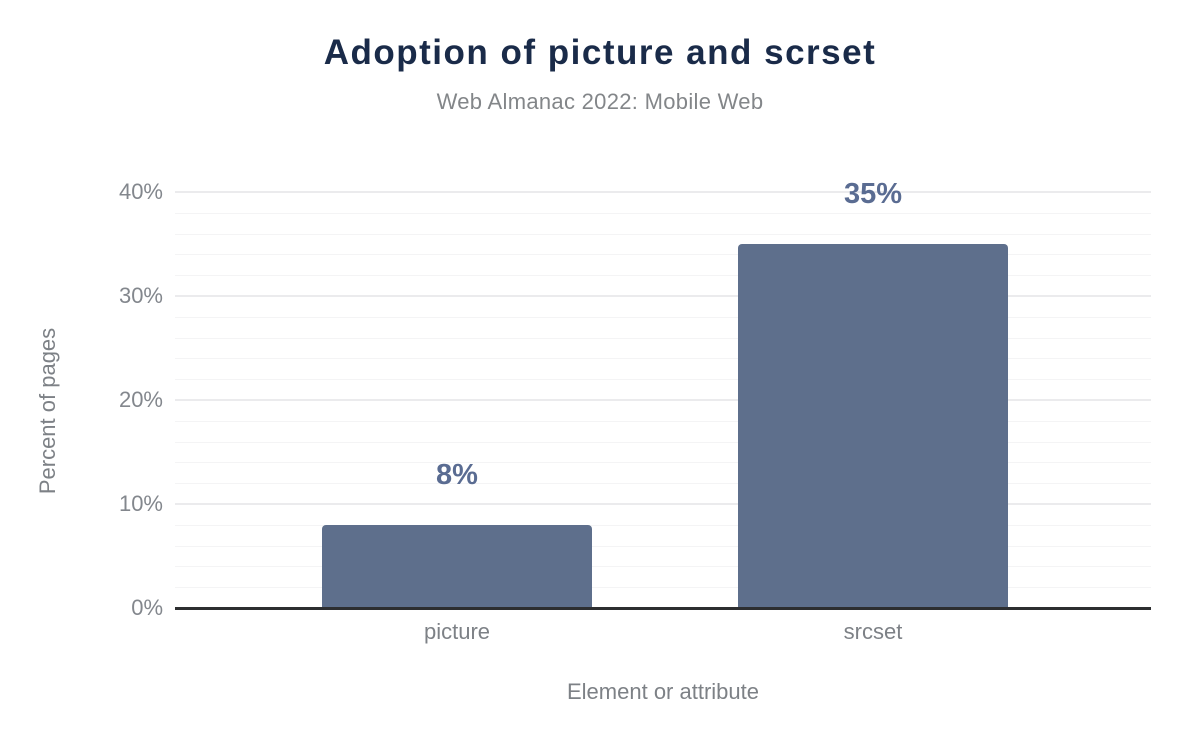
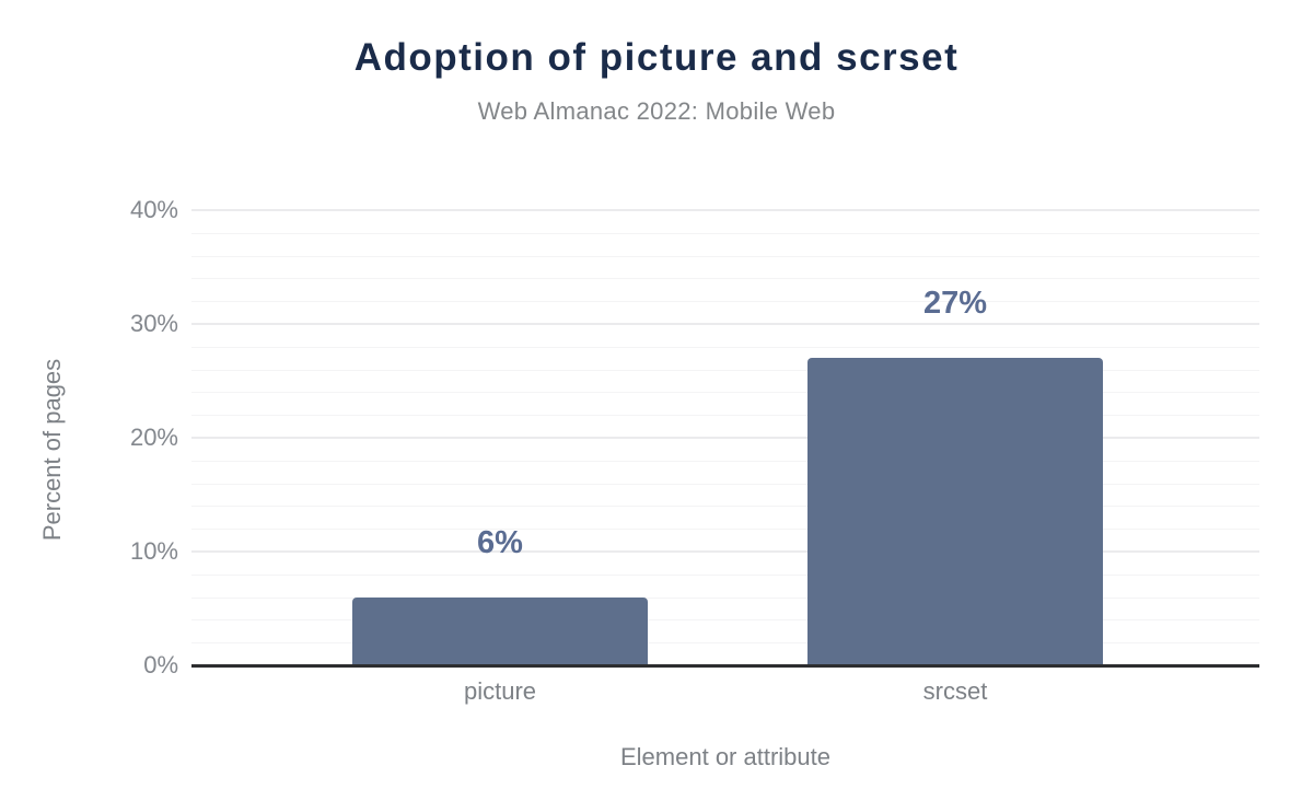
picture: 8% -> 6%
srcset: 35% -> 27%
